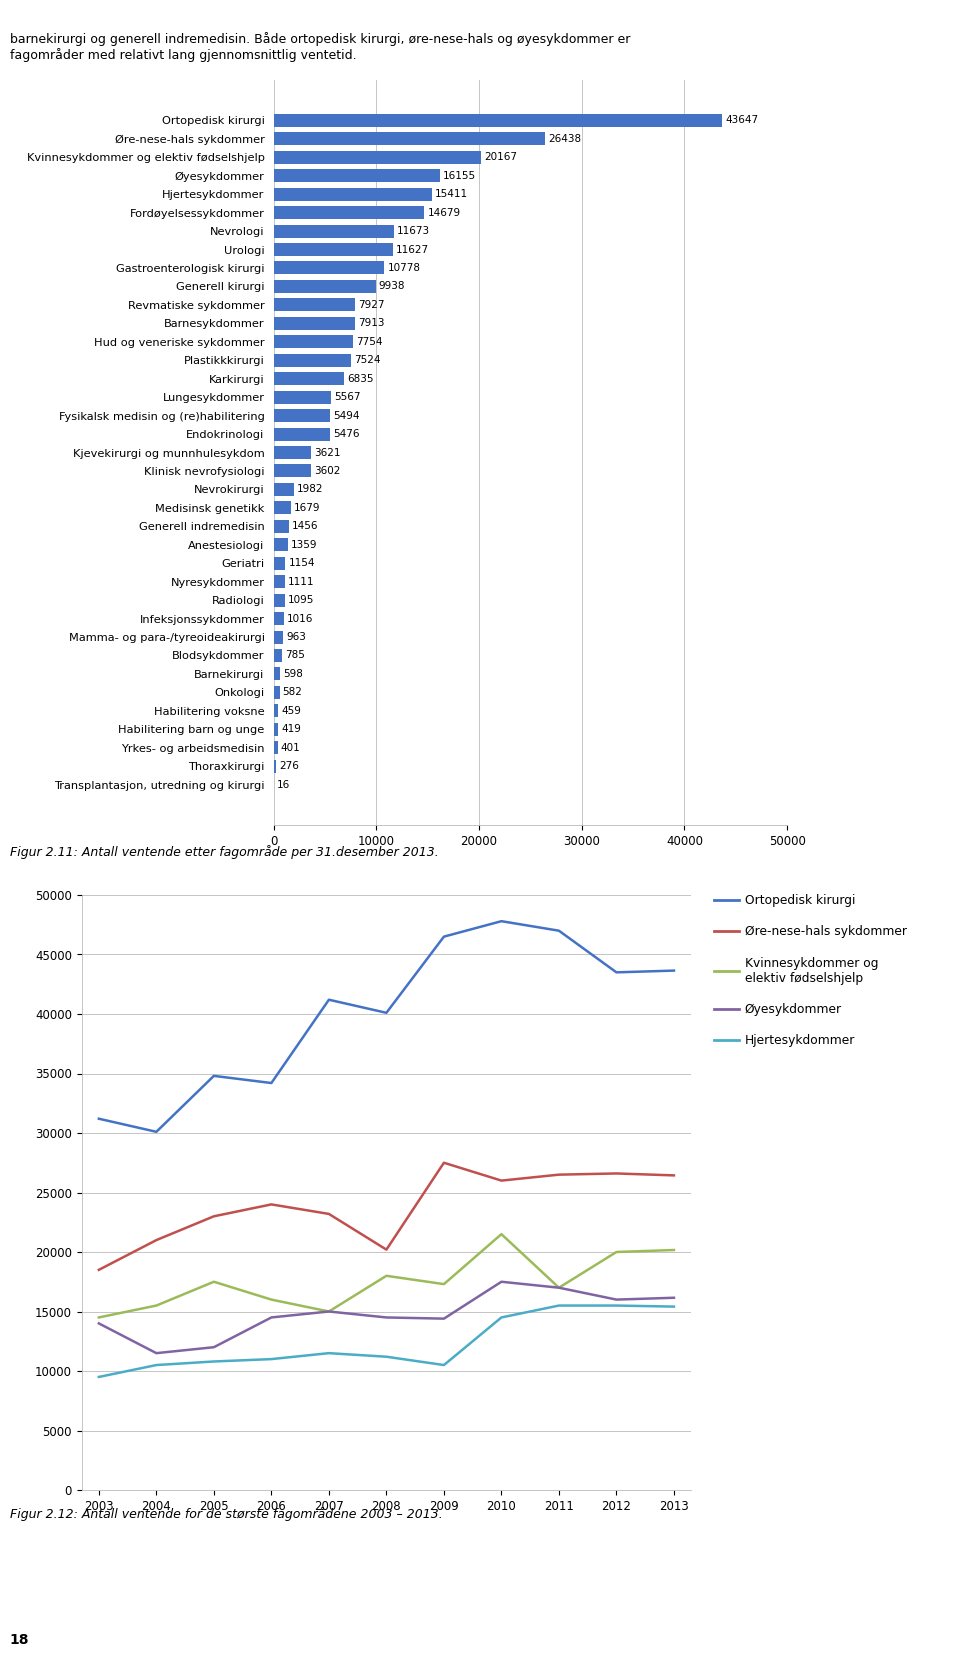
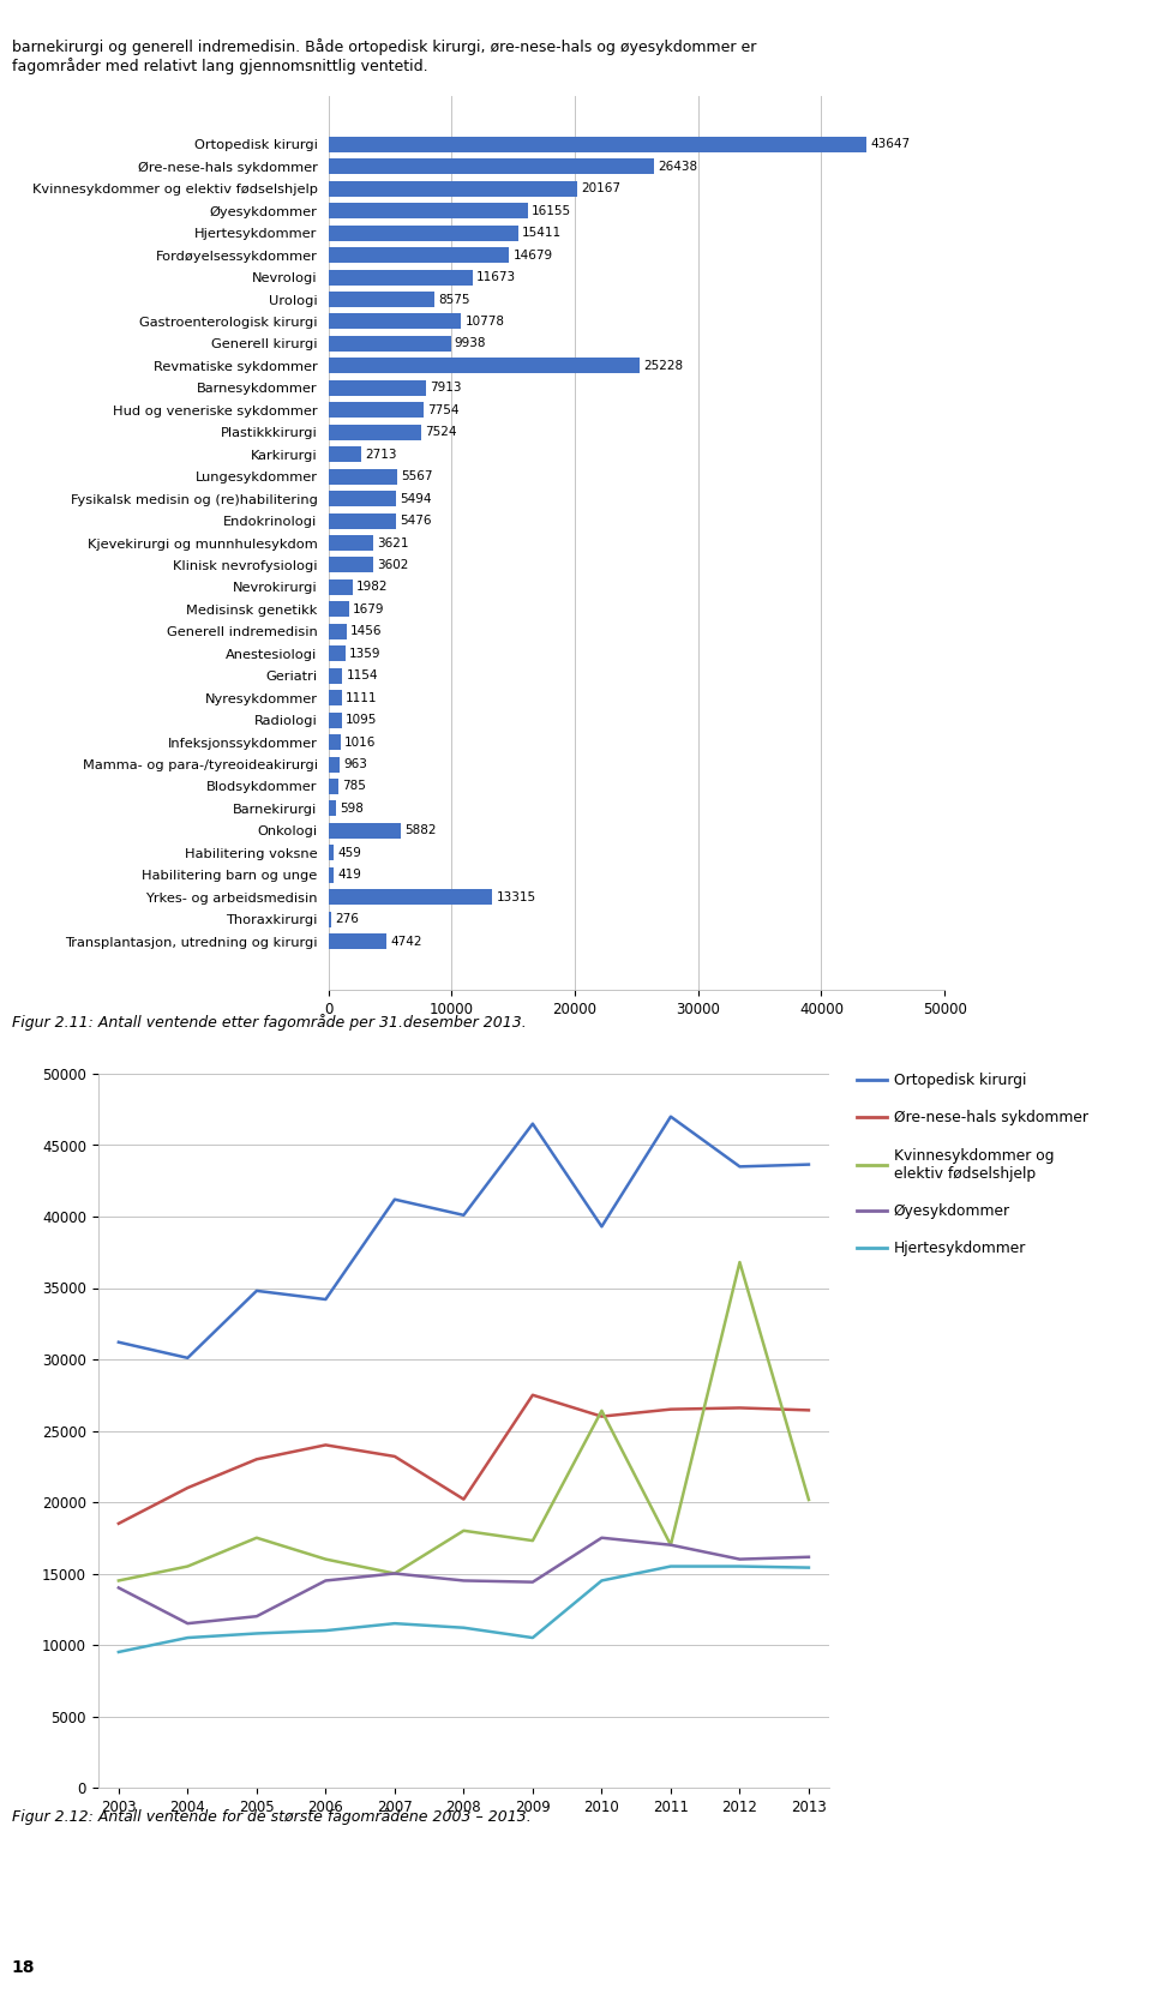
Urologi: 11627 -> 8575
Revmatiske sykdommer: 7927 -> 25228
Karkirurgi: 6835 -> 2713
Onkologi: 582 -> 5882
Yrkes- og arbeidsmedisin: 401 -> 13315
Transplantasjon, utredning og kirurgi: 16 -> 4742
Ortopedisk kirurgi/2010: 47800 -> 39300
Kvinnesykdommer og elektiv fødselshjelp/2010: 21500 -> 26400
Kvinnesykdommer og elektiv fødselshjelp/2012: 20000 -> 36800
